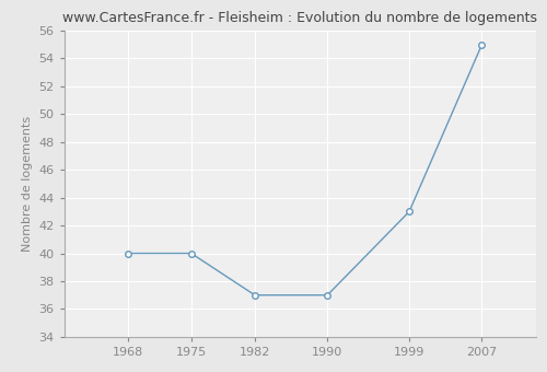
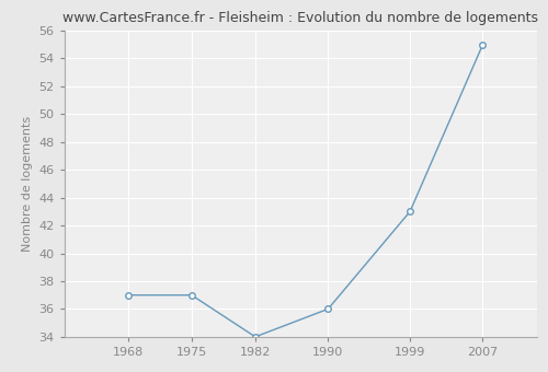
1968: 40 -> 37
1975: 40 -> 37
1982: 37 -> 34
1990: 37 -> 36
